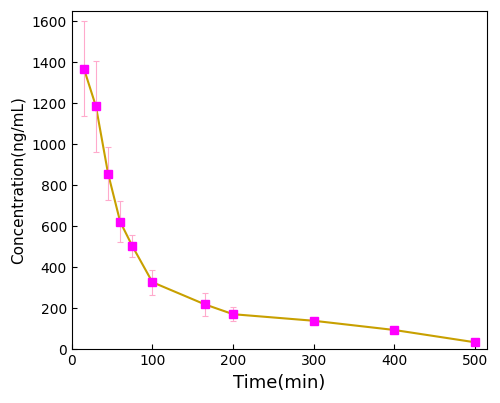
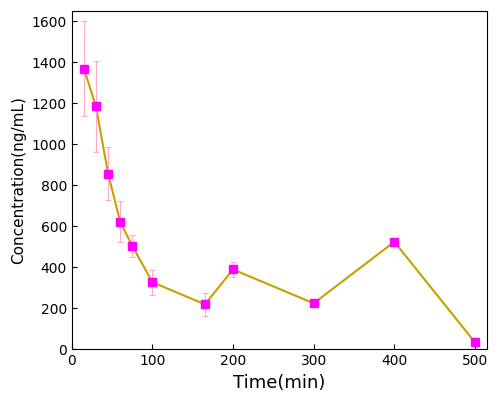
200: 172 -> 390
300: 140 -> 225
400: 95 -> 525
